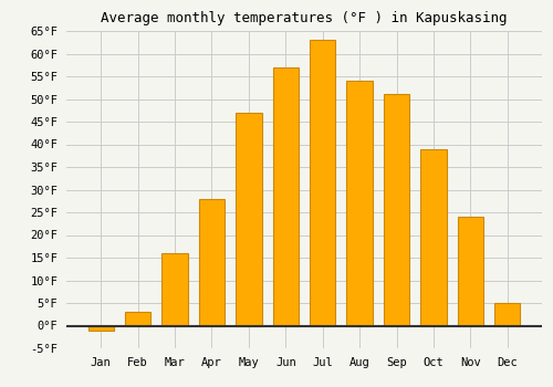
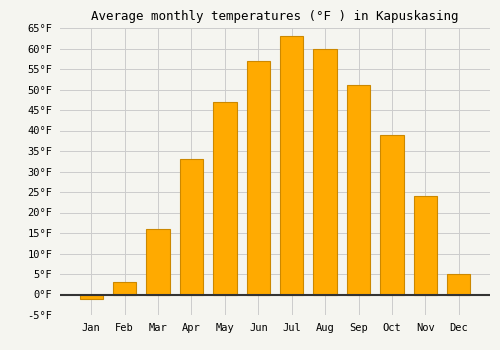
Apr: 28°F -> 33°F
Aug: 54°F -> 60°F
